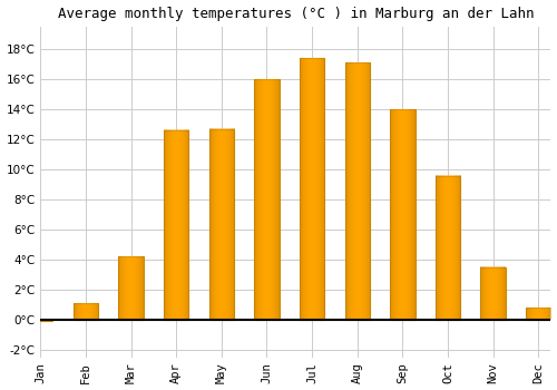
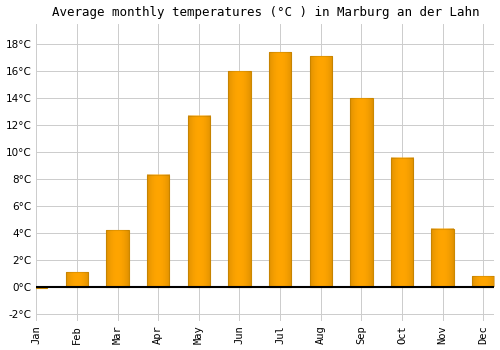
Apr: 12.6°C -> 8.3°C
Nov: 3.5°C -> 4.3°C
